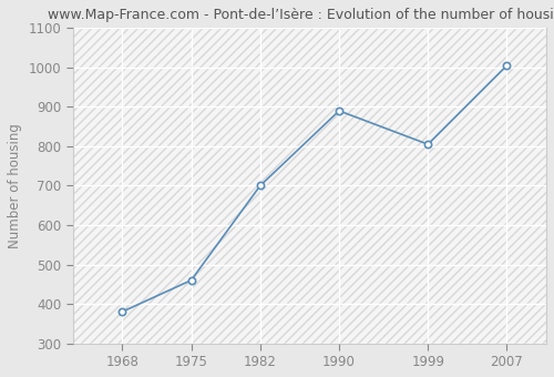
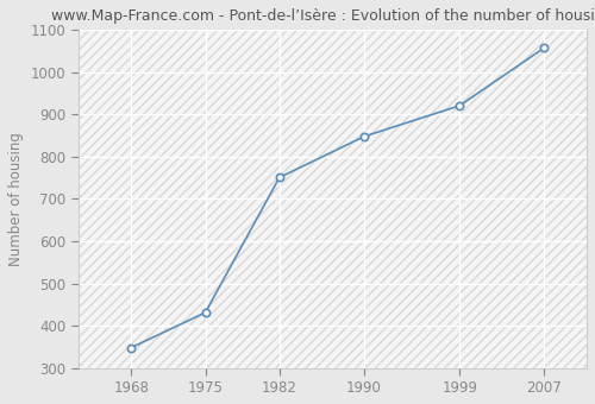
1968: 380 -> 348
1975: 460 -> 431
1982: 700 -> 751
1990: 890 -> 848
1999: 805 -> 921
2007: 1005 -> 1058
